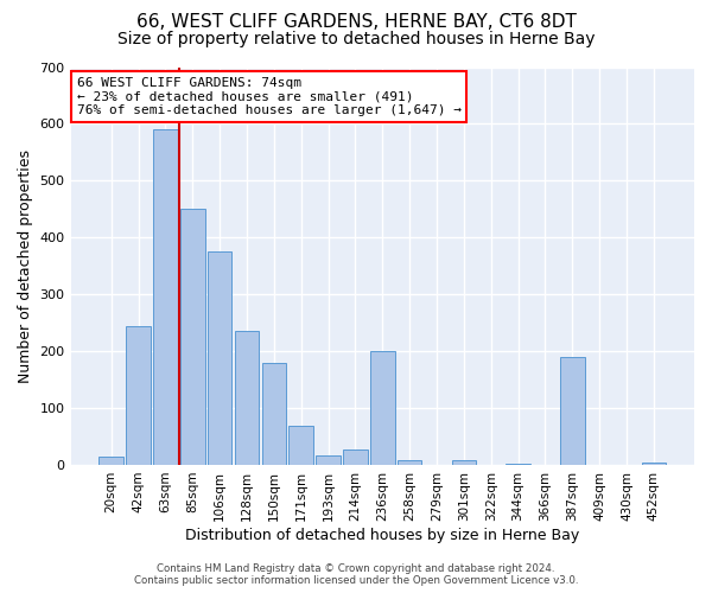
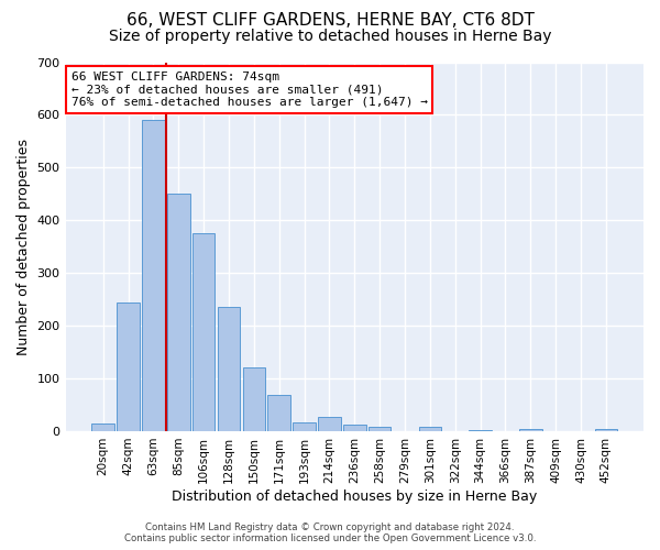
150sqm: 180 -> 120
236sqm: 200 -> 12
387sqm: 190 -> 5
